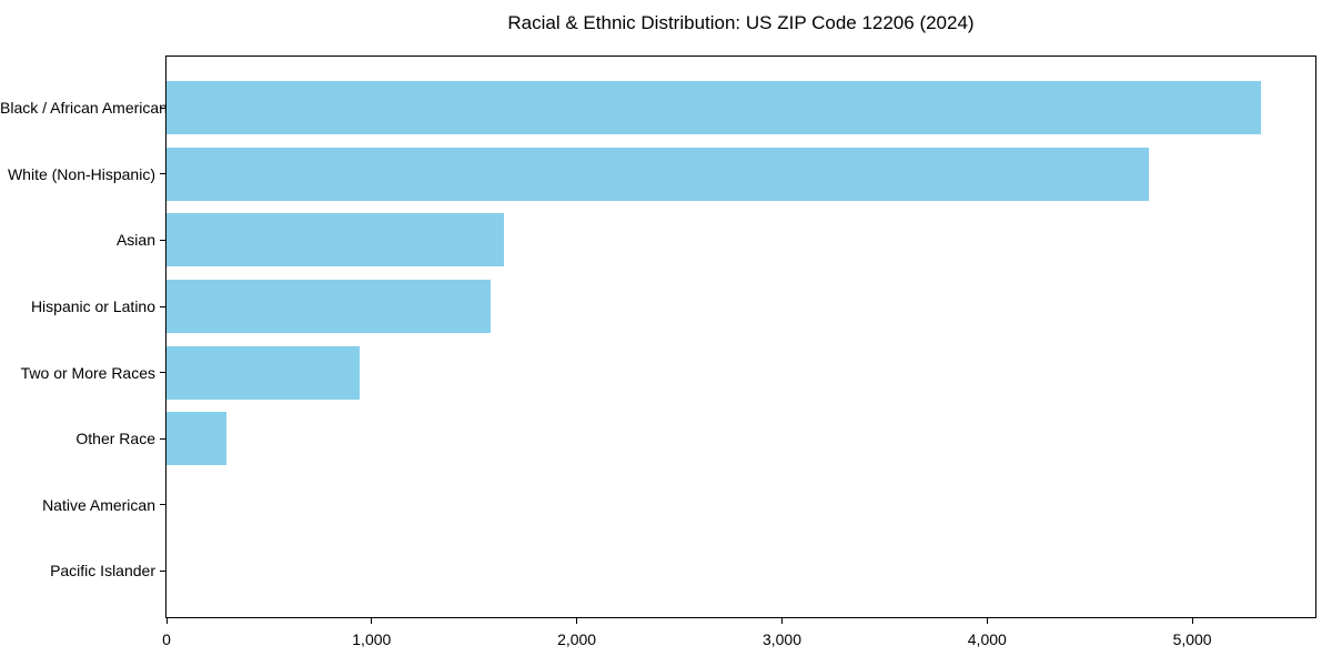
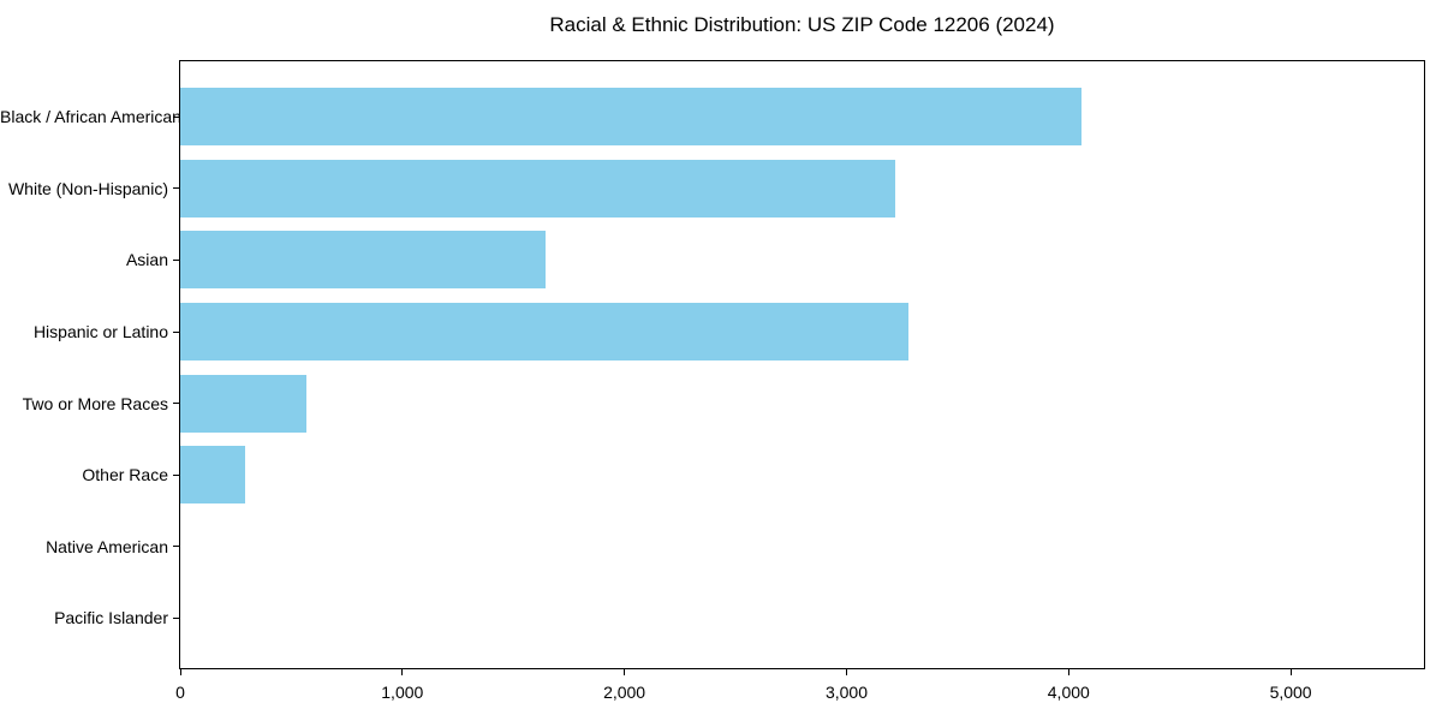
Black / African American: 5330 -> 4060
White (Non-Hispanic): 4790 -> 3220
Hispanic or Latino: 1580 -> 3280
Two or More Races: 940 -> 570
